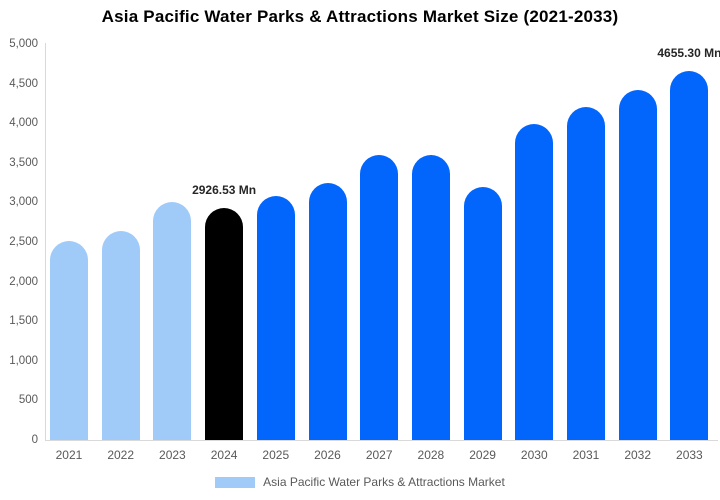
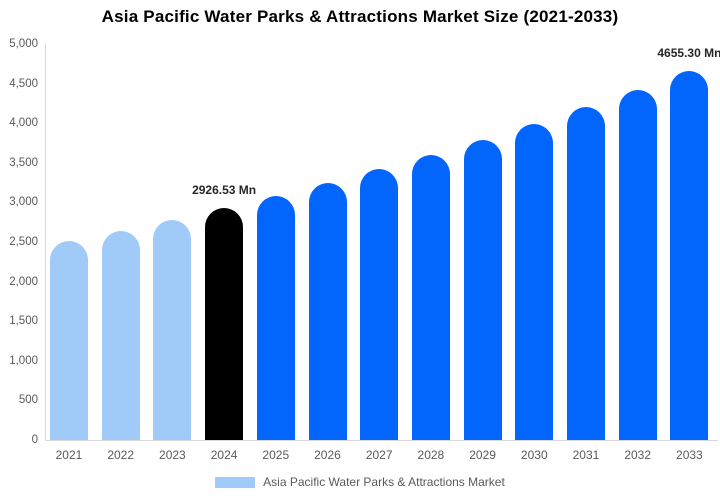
2023: 3000 -> 2800
2027: 3600 -> 3400
2029: 3200 -> 3800
